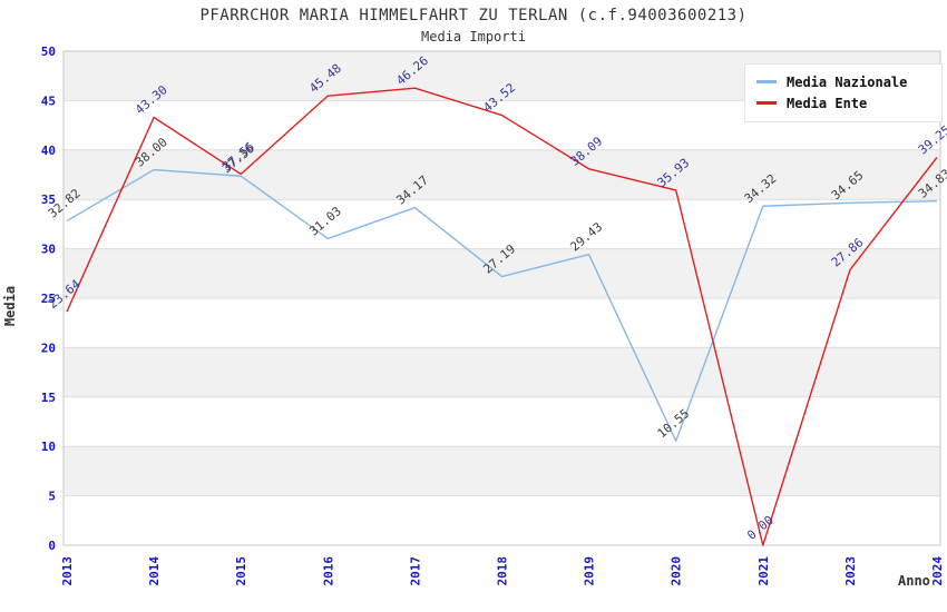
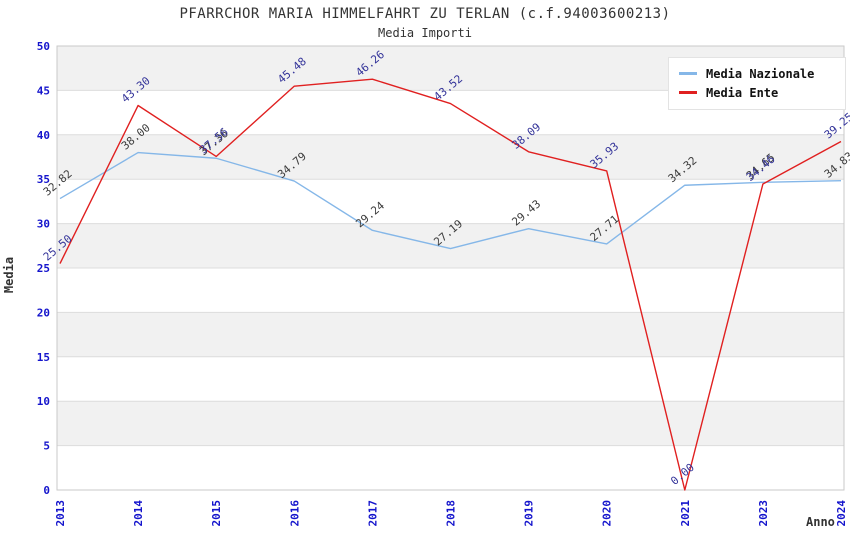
Media Ente/2013: 23.64 -> 25.50
Media Nazionale/2016: 31.03 -> 34.79
Media Nazionale/2017: 34.17 -> 29.24
Media Nazionale/2020: 10.55 -> 27.71
Media Ente/2023: 27.86 -> 34.46
